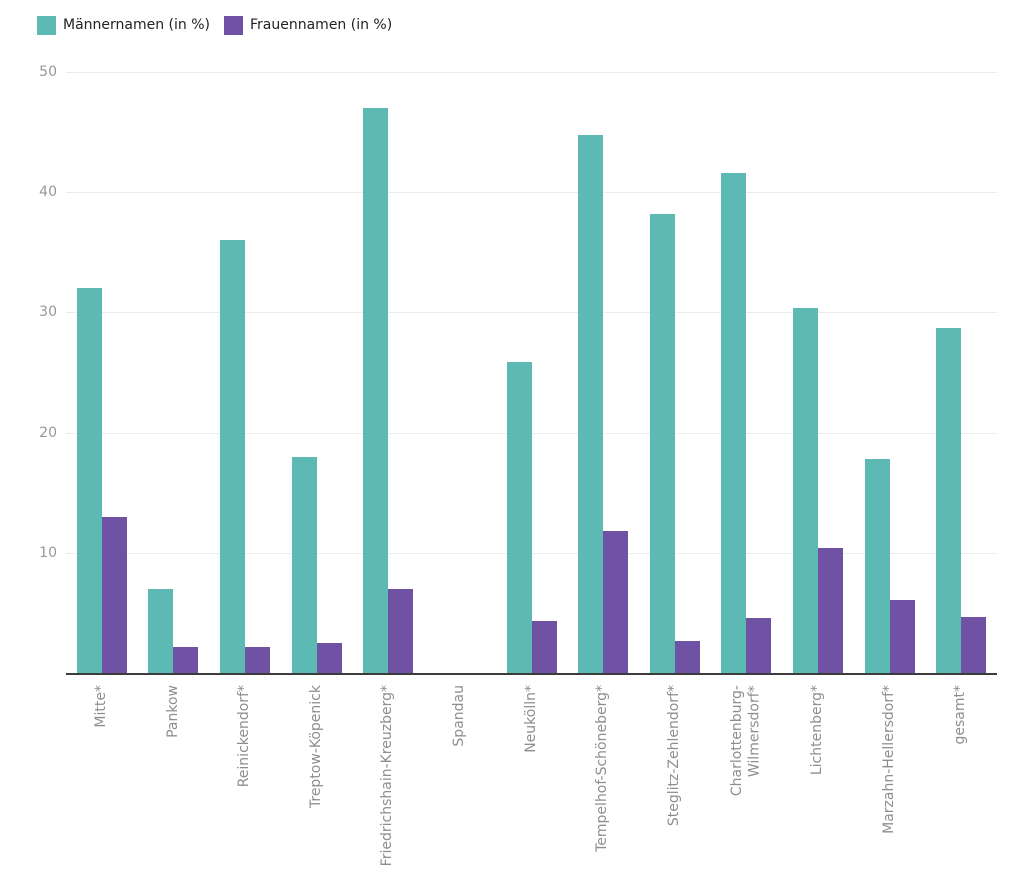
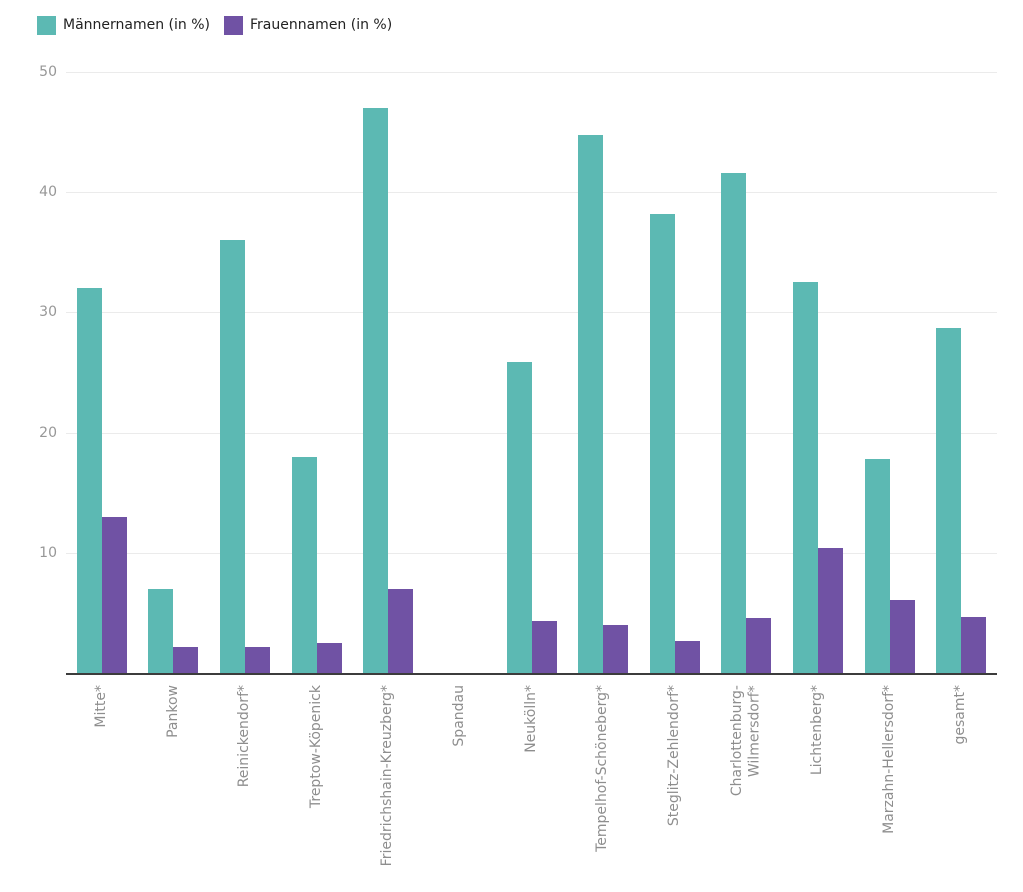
Frauennamen (in %)/Tempelhof-Schöneberg*: 11.8 -> 4.0
Männernamen (in %)/Lichtenberg*: 30.4 -> 32.5
